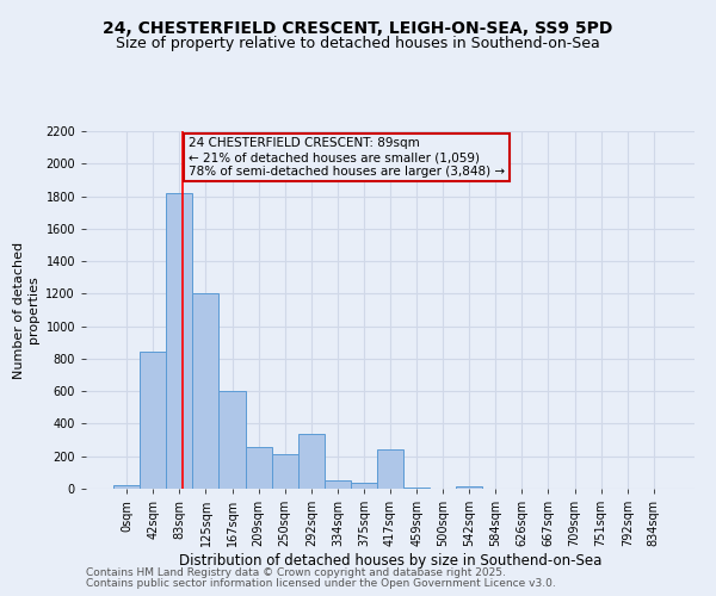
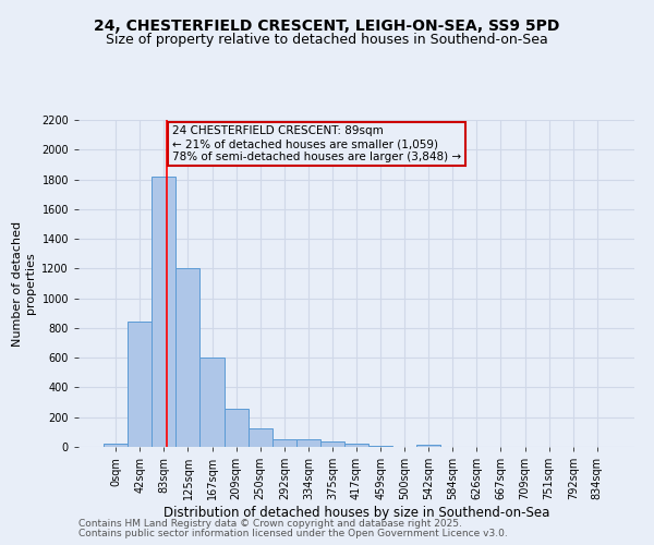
250sqm: 210 -> 120
292sqm: 340 -> 60
417sqm: 240 -> 20
